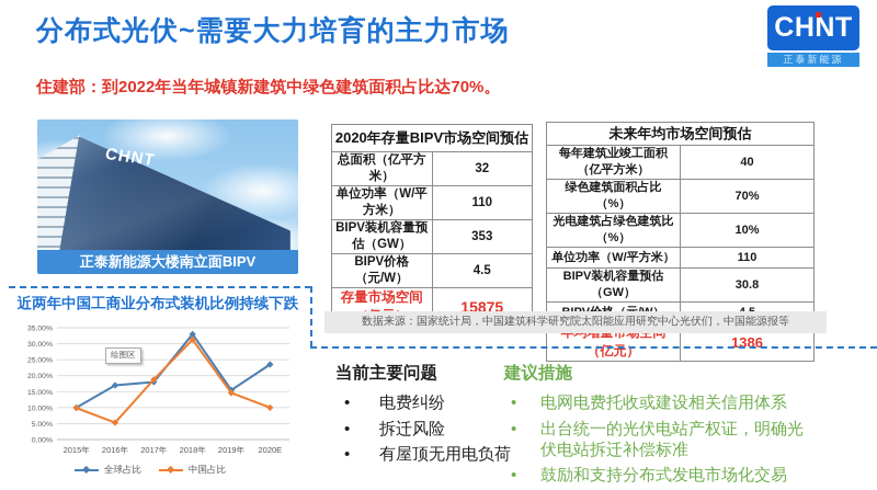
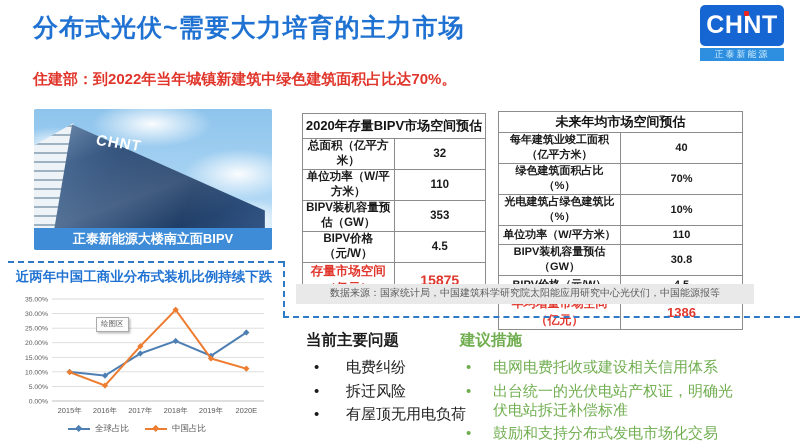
全球占比/2016年: 17% -> 9%
全球占比/2017年: 18% -> 16%
全球占比/2018年: 33% -> 21%
中国占比/2020E: 10% -> 11%
